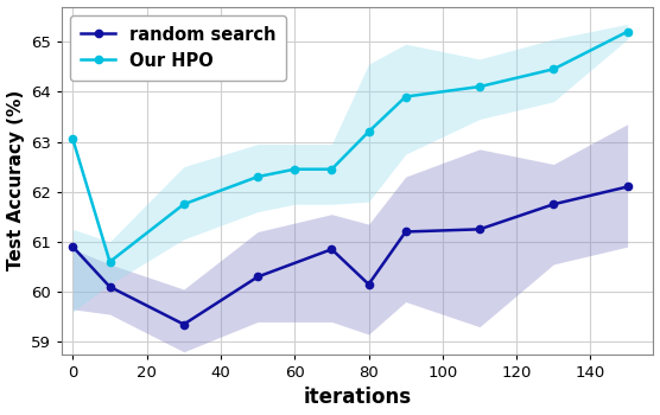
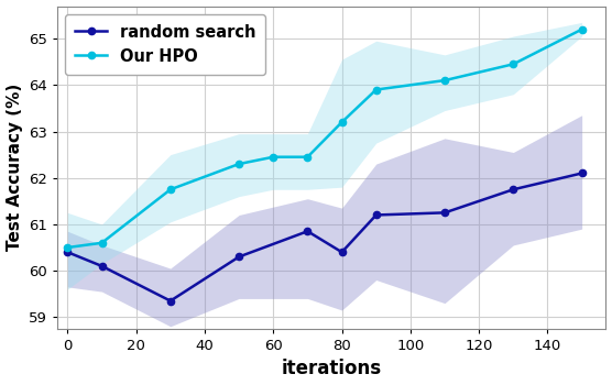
random search/0: 60.90 -> 60.40
Our HPO/0: 63.05 -> 60.50
random search/80: 60.15 -> 60.40
